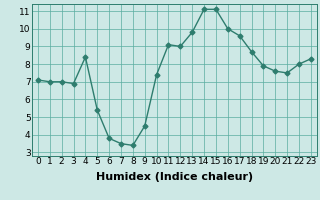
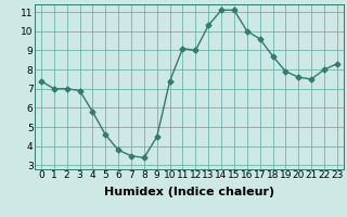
0: 7.1 -> 7.4
4: 8.4 -> 5.8
5: 5.4 -> 4.6
13: 9.8 -> 10.3
